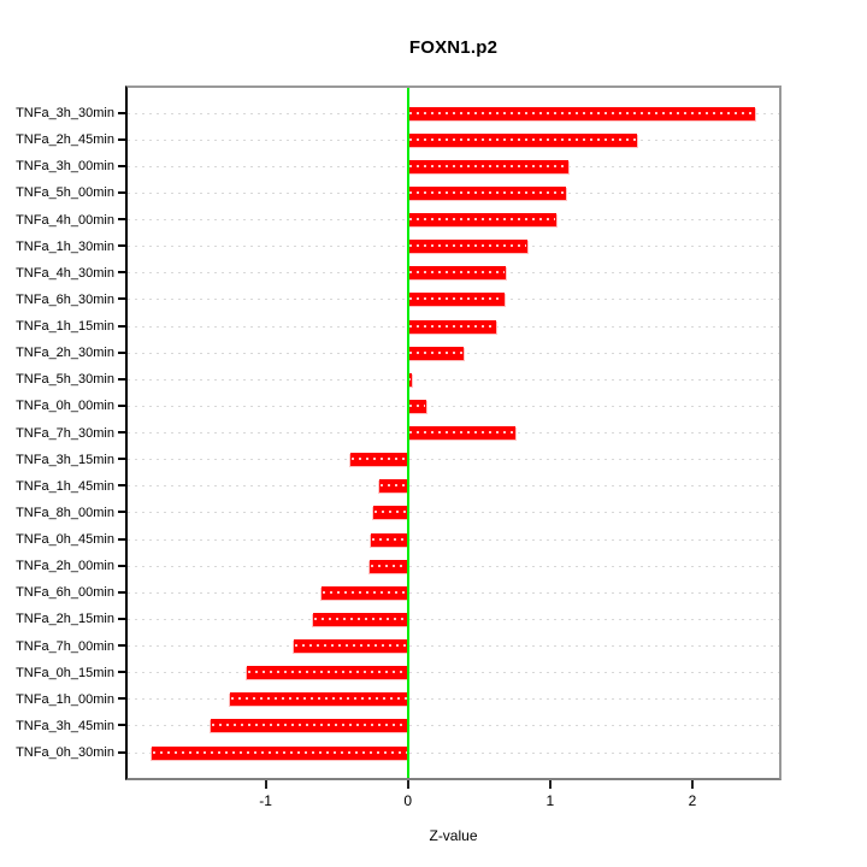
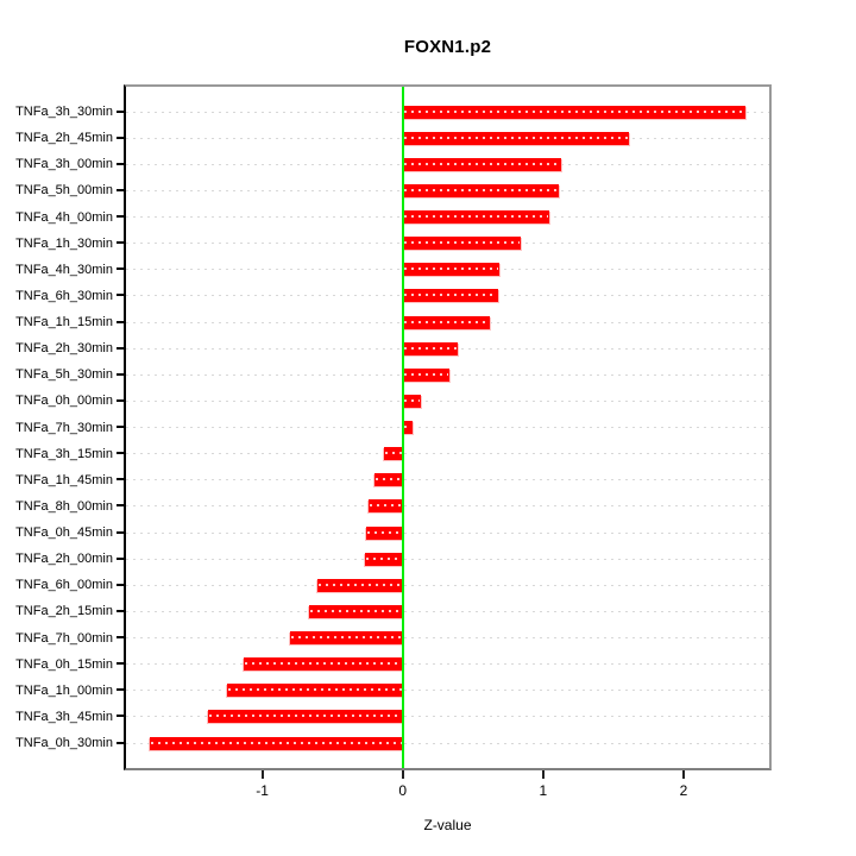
TNFa_5h_30min: 0.03 -> 0.33
TNFa_7h_30min: 0.76 -> 0.07
TNFa_3h_15min: -0.40 -> -0.13
